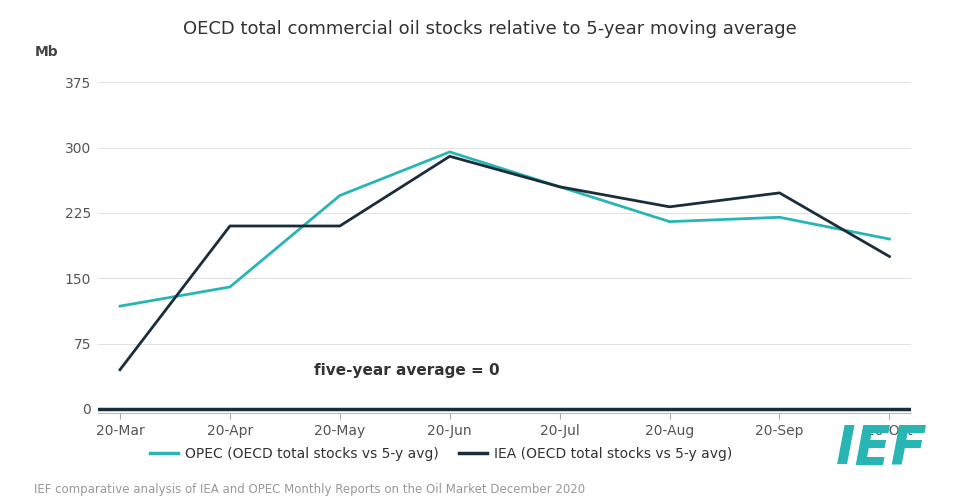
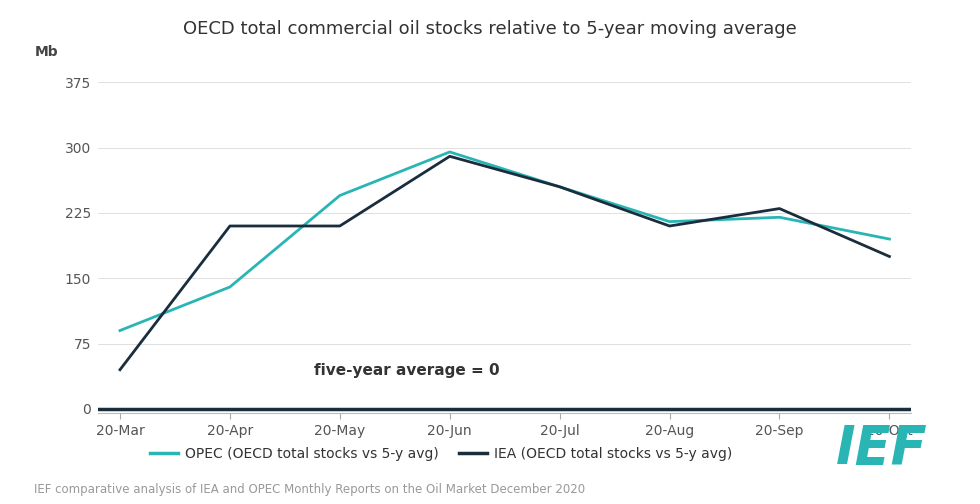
OPEC (OECD total stocks vs 5-y avg)/20-Mar: 118 -> 90
IEA (OECD total stocks vs 5-y avg)/20-Aug: 232 -> 210
IEA (OECD total stocks vs 5-y avg)/20-Sep: 248 -> 230
